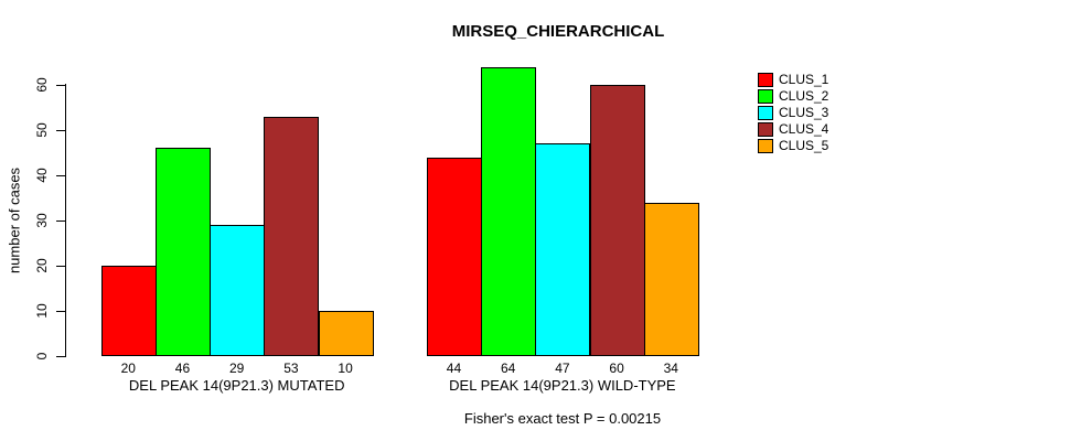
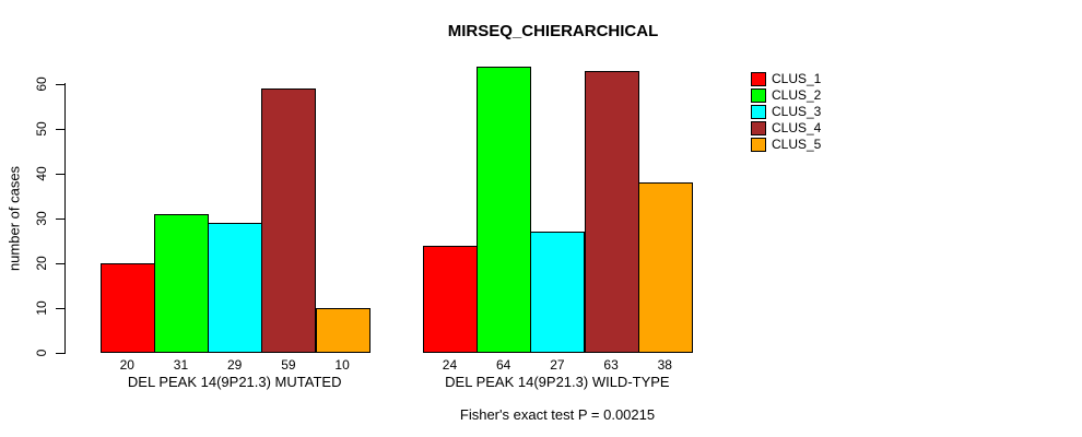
CLUS_2/DEL PEAK 14(9P21.3) MUTATED: 46 -> 31
CLUS_4/DEL PEAK 14(9P21.3) MUTATED: 53 -> 59
CLUS_1/DEL PEAK 14(9P21.3) WILD-TYPE: 44 -> 24
CLUS_3/DEL PEAK 14(9P21.3) WILD-TYPE: 47 -> 27
CLUS_4/DEL PEAK 14(9P21.3) WILD-TYPE: 60 -> 63
CLUS_5/DEL PEAK 14(9P21.3) WILD-TYPE: 34 -> 38
